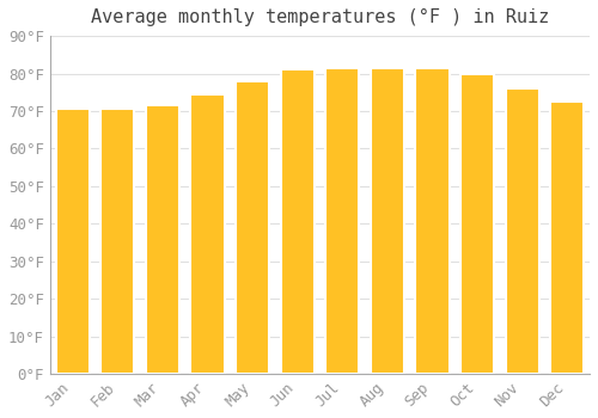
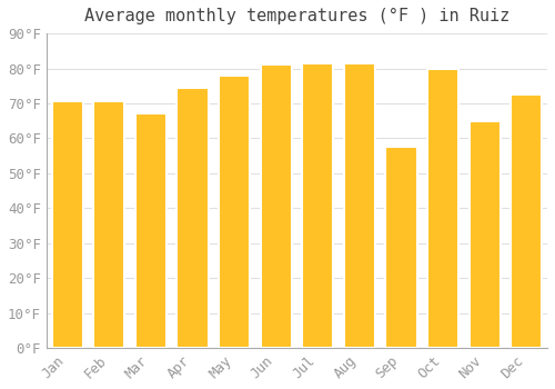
Mar: 71.5°F -> 67.0°F
Sep: 81.5°F -> 57.5°F
Nov: 76.0°F -> 65.0°F
